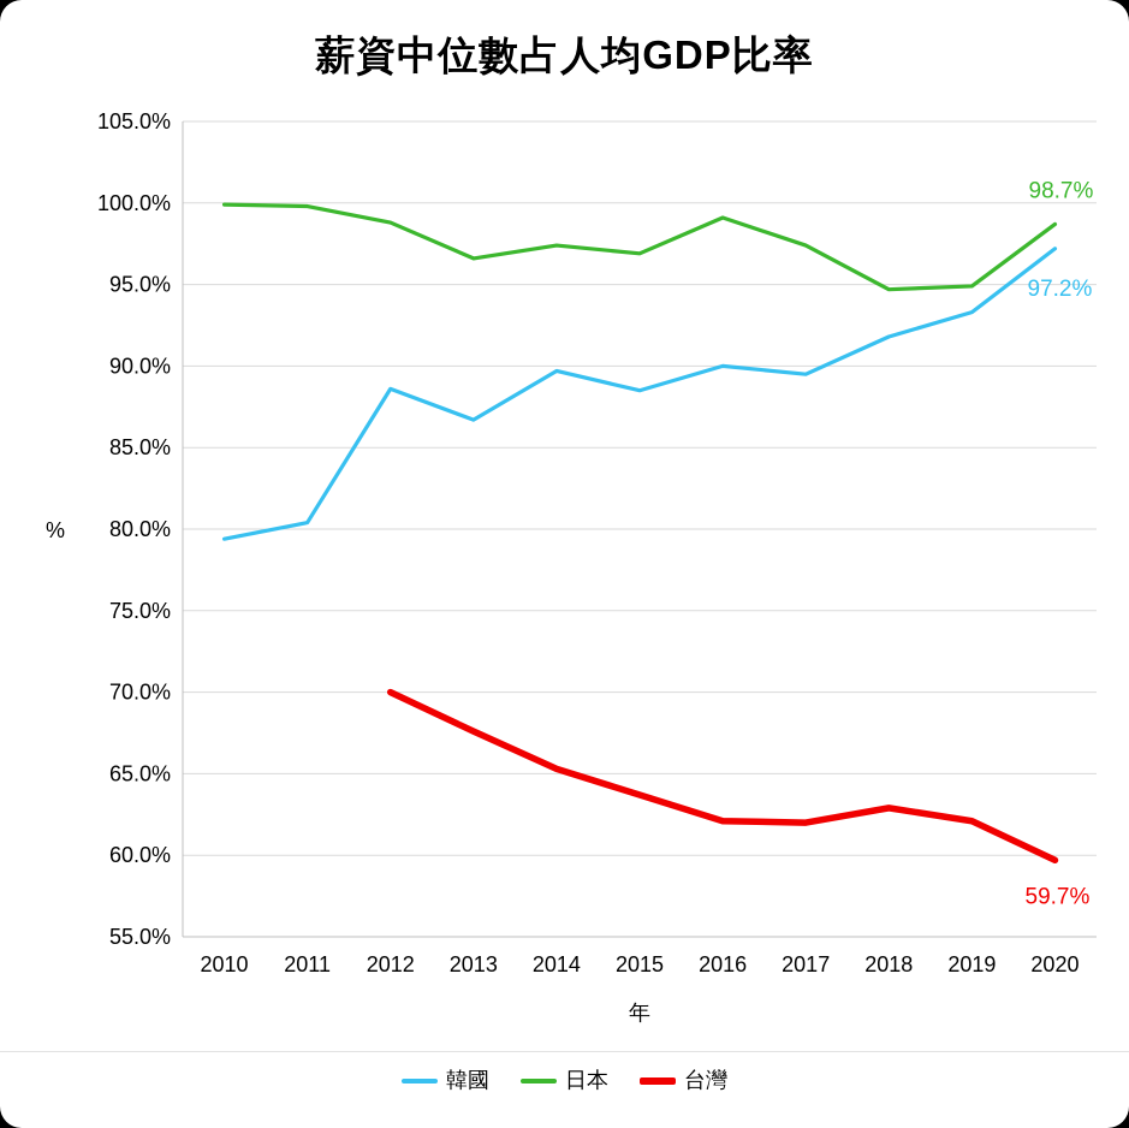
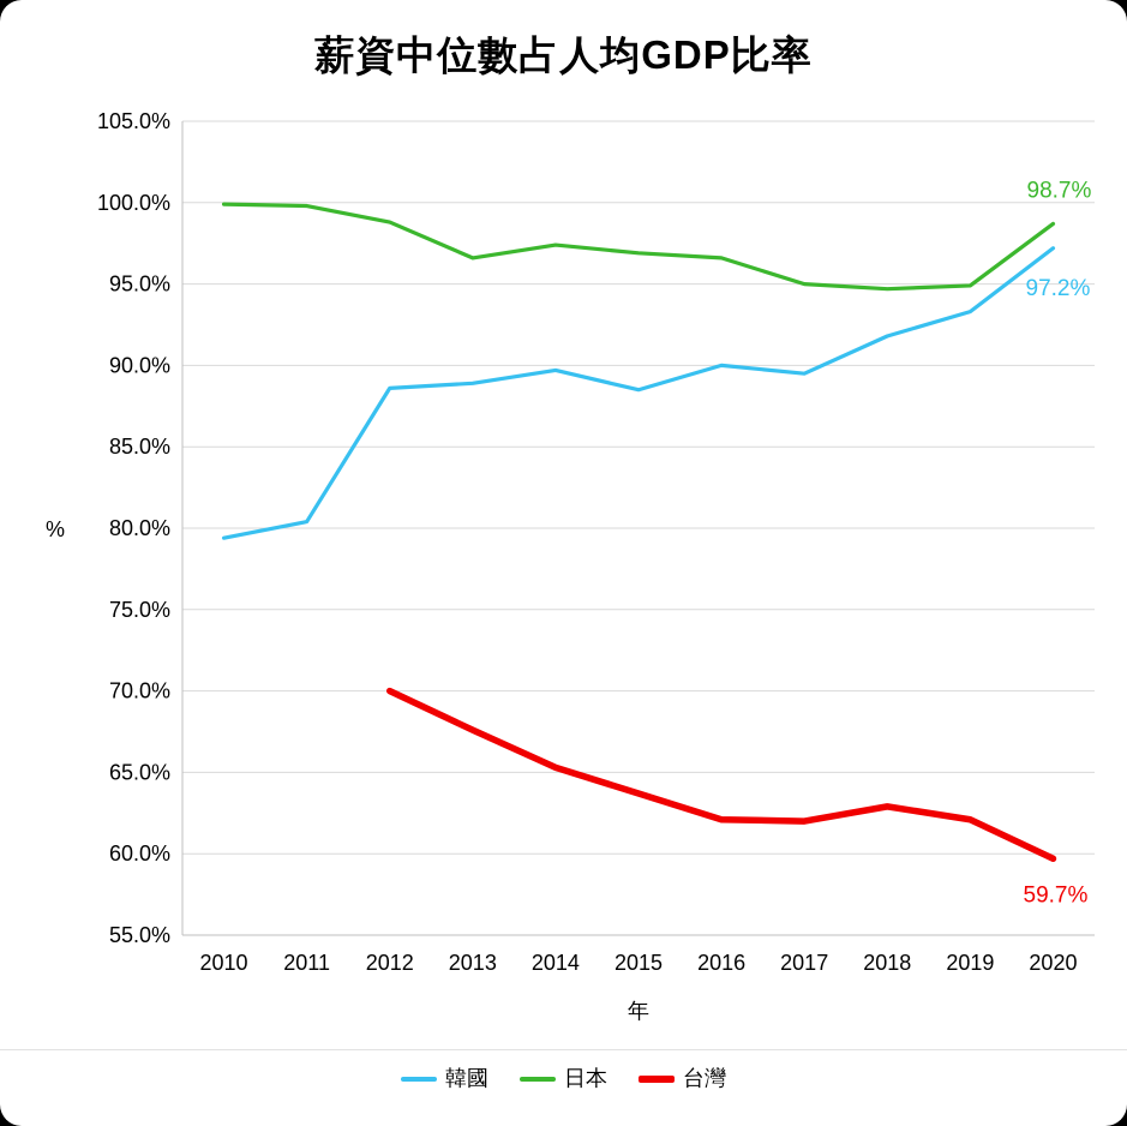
韓國/2013: 86.7% -> 88.9%
日本/2016: 99.1% -> 96.6%
日本/2017: 97.4% -> 95.0%
